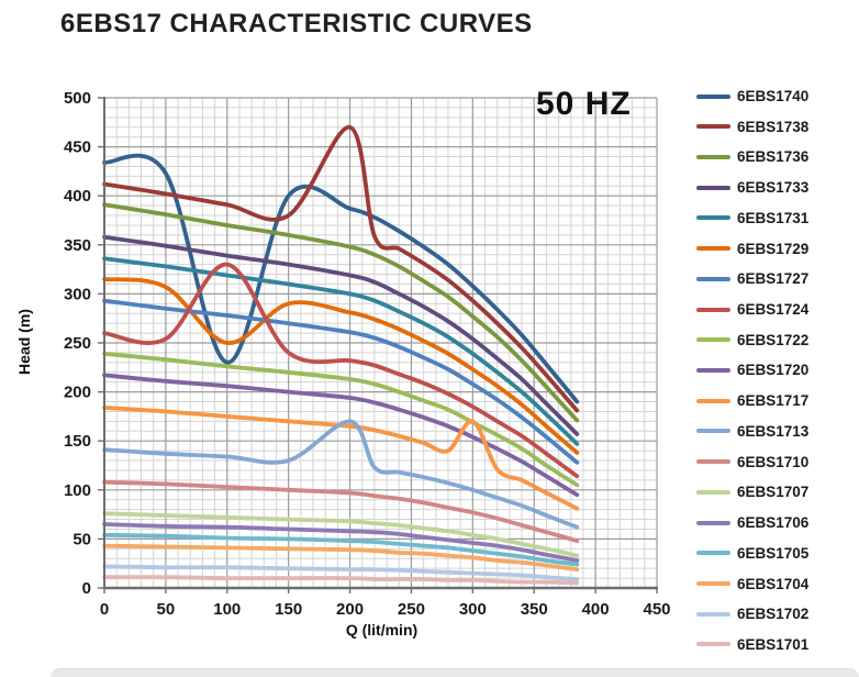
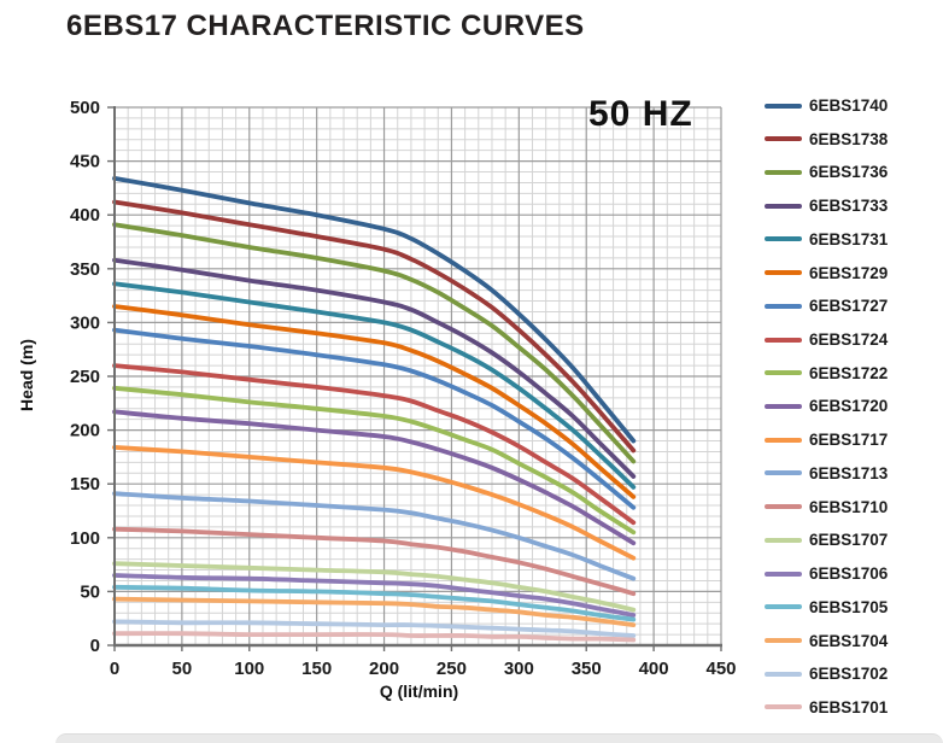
6EBS1740/100: 230 -> 410
6EBS1729/100: 250 -> 300
6EBS1724/100: 330 -> 250
6EBS1738/200: 470 -> 370
6EBS1713/200: 170 -> 130
6EBS1717/300: 170 -> 130
